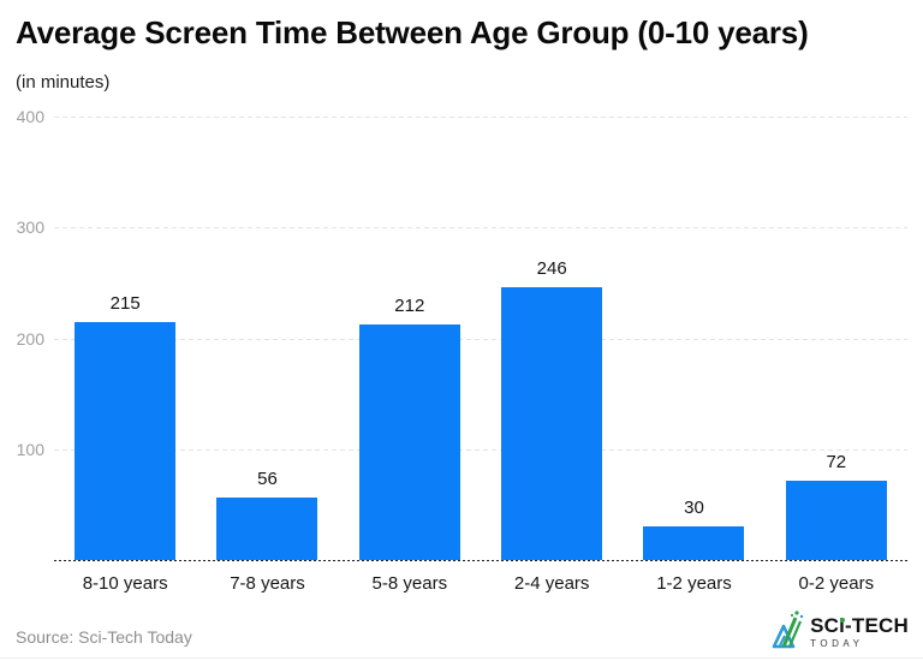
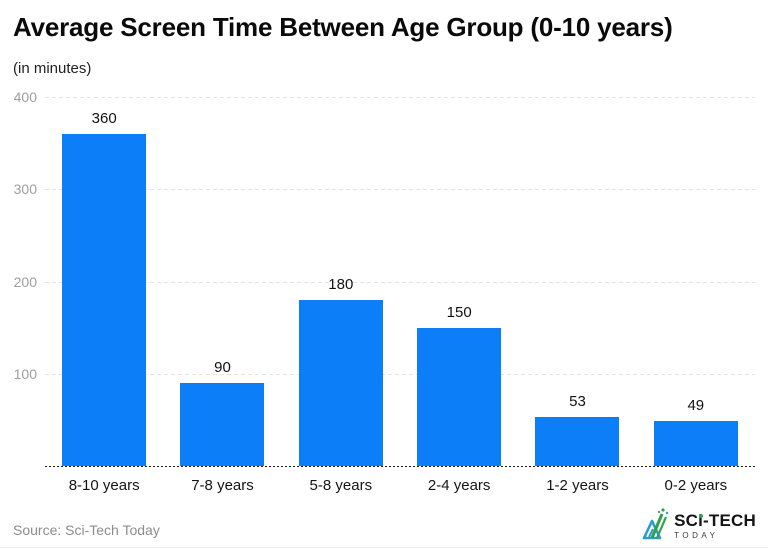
8-10 years: 215 -> 360
7-8 years: 56 -> 90
5-8 years: 212 -> 180
2-4 years: 246 -> 150
1-2 years: 30 -> 53
0-2 years: 72 -> 49
